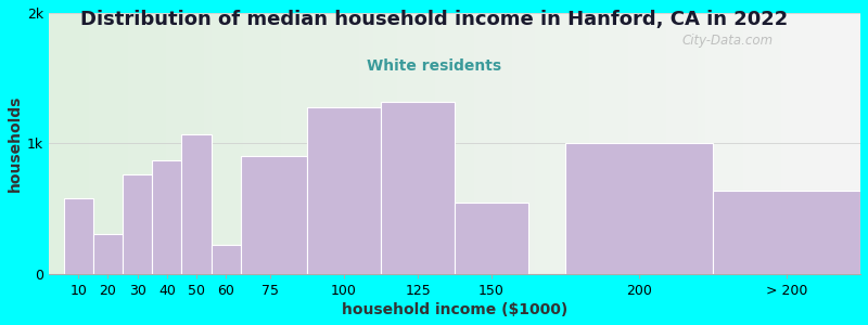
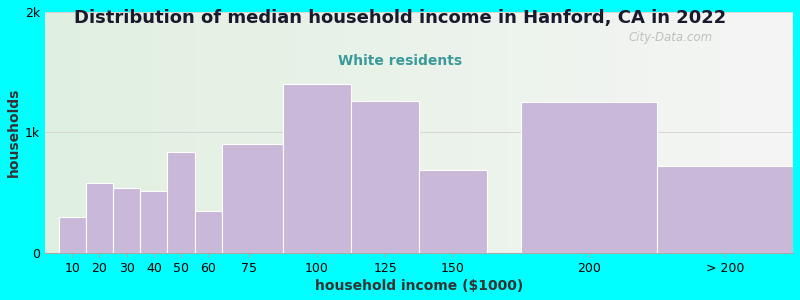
10: 0.58k -> 0.30k
20: 0.31k -> 0.58k
30: 0.76k -> 0.54k
40: 0.87k -> 0.51k
50: 1.07k -> 0.84k
60: 0.22k -> 0.35k
100: 1.28k -> 1.40k
125: 1.32k -> 1.26k
150: 0.55k -> 0.69k
200: 1.00k -> 1.25k
> 200: 0.64k -> 0.72k
